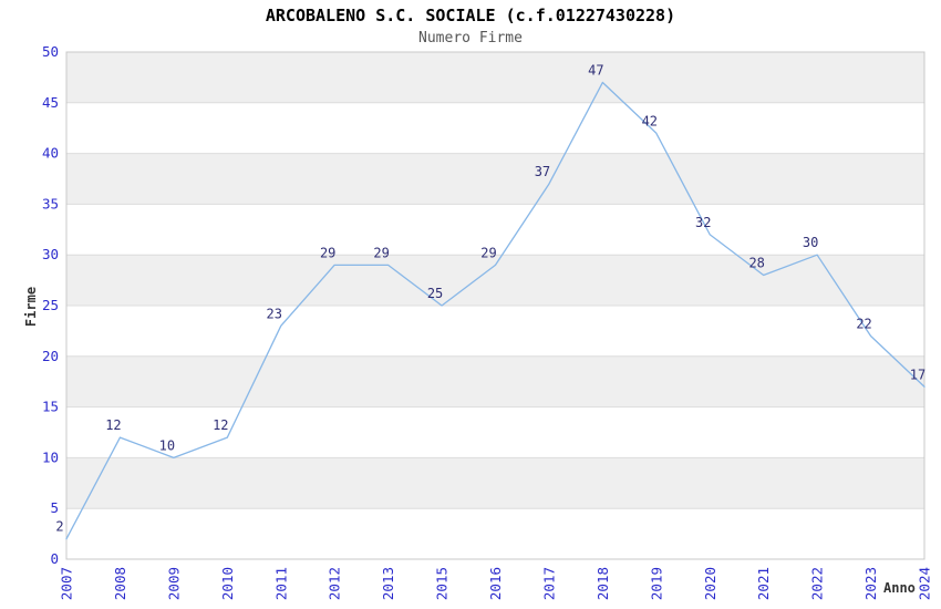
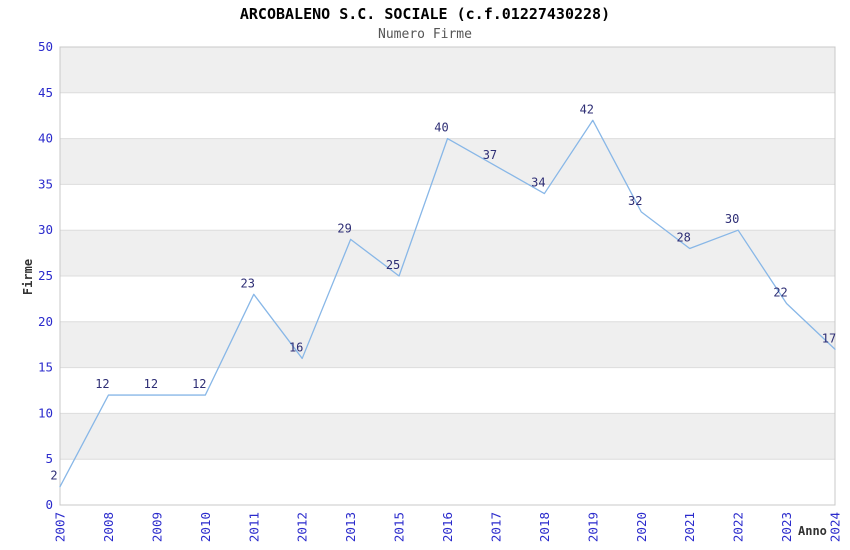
2009: 10 -> 12
2012: 29 -> 16
2016: 29 -> 40
2018: 47 -> 34
